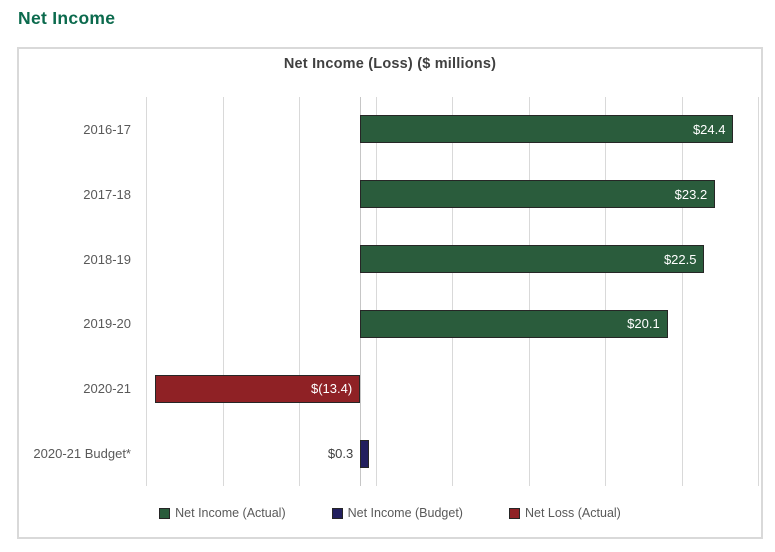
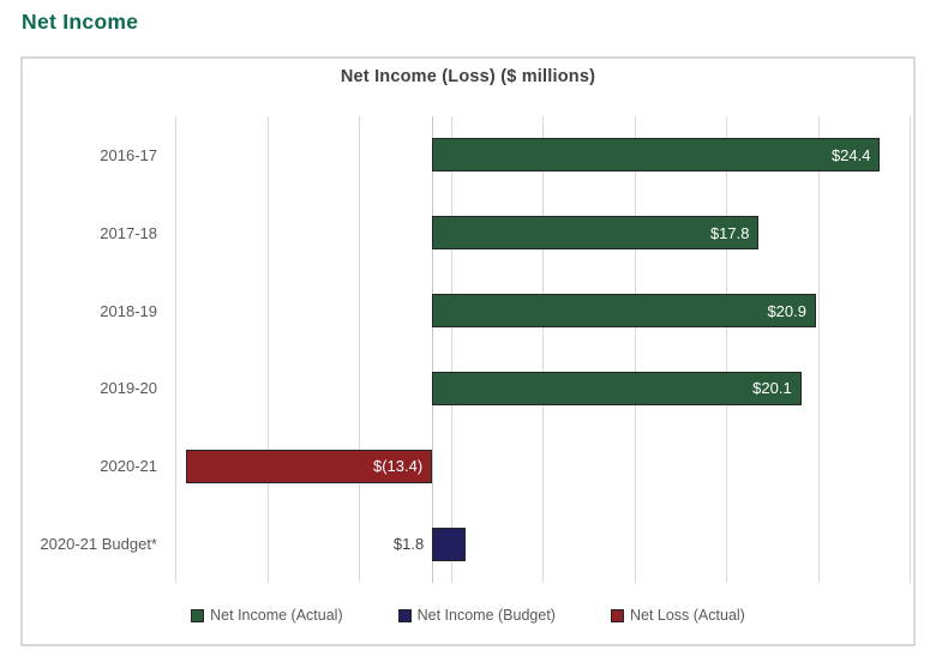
2017-18: $23.2 -> $17.8
2018-19: $22.5 -> $20.9
2020-21 Budget*: $0.3 -> $1.8
